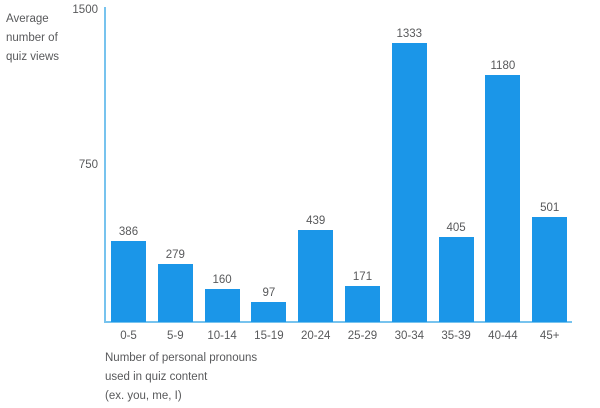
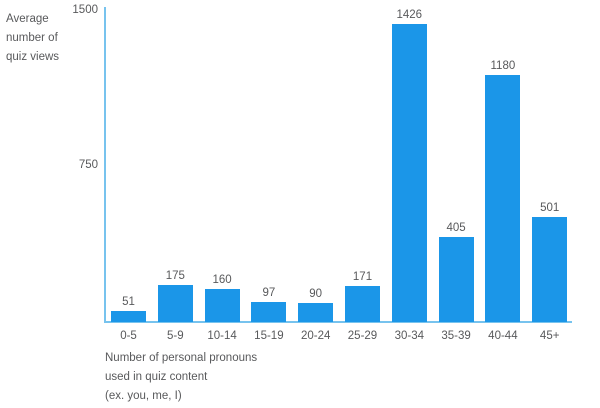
0-5: 386 -> 51
5-9: 279 -> 175
20-24: 439 -> 90
30-34: 1333 -> 1426
